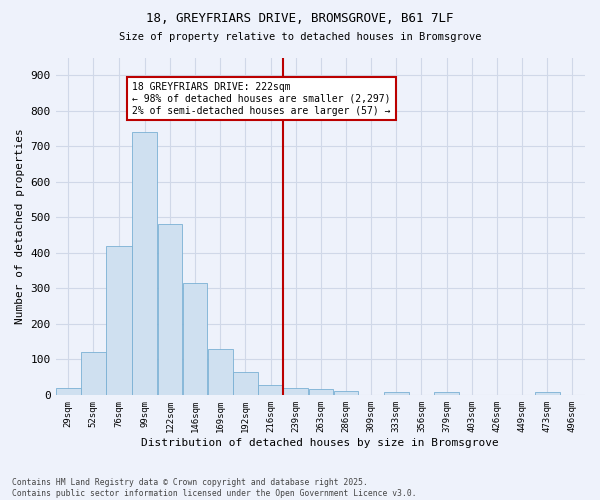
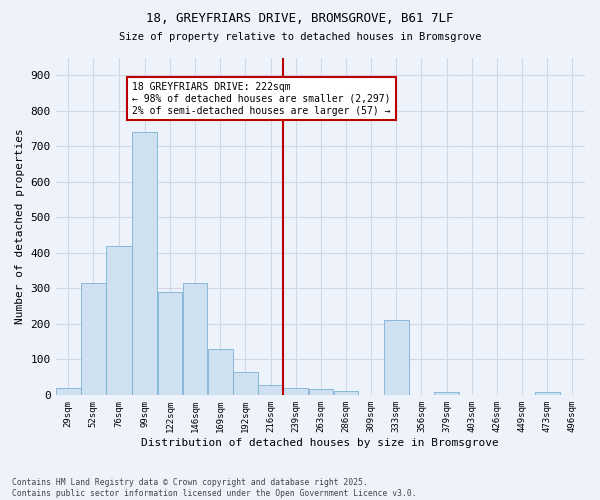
52sqm: 120 -> 315
122sqm: 480 -> 290
333sqm: 7 -> 210
